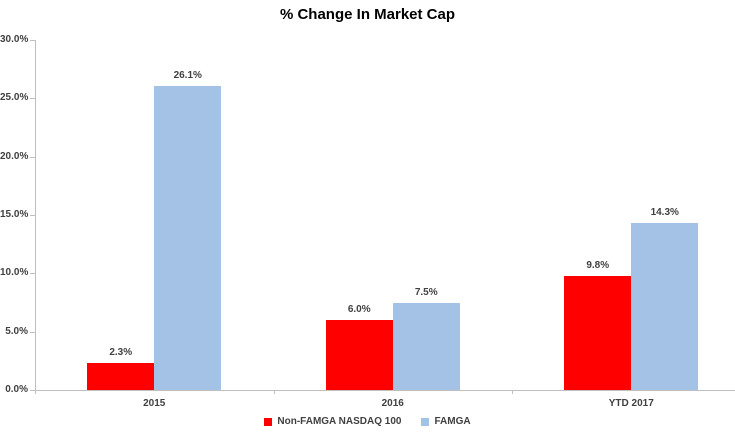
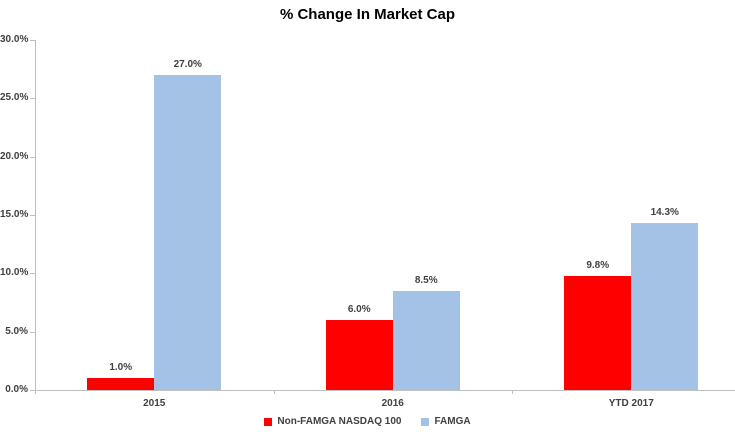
Non-FAMGA NASDAQ 100/2015: 2.3% -> 1.0%
FAMGA/2015: 26.1% -> 27.0%
FAMGA/2016: 7.5% -> 8.5%
